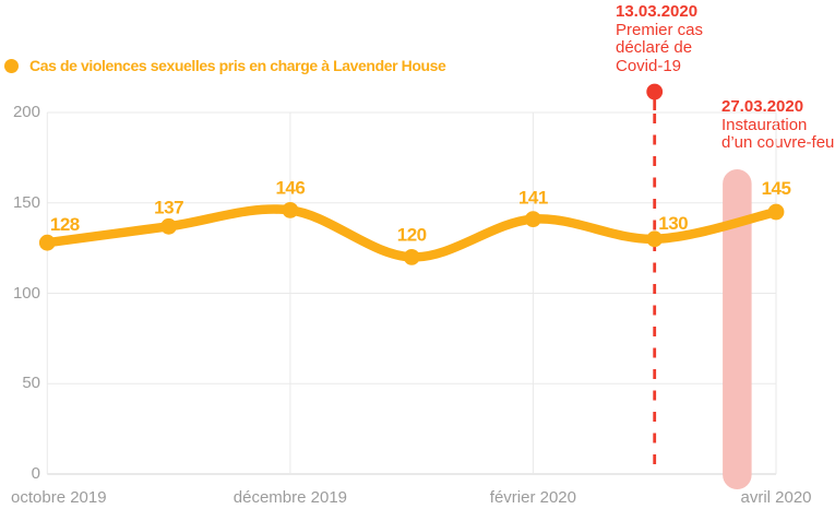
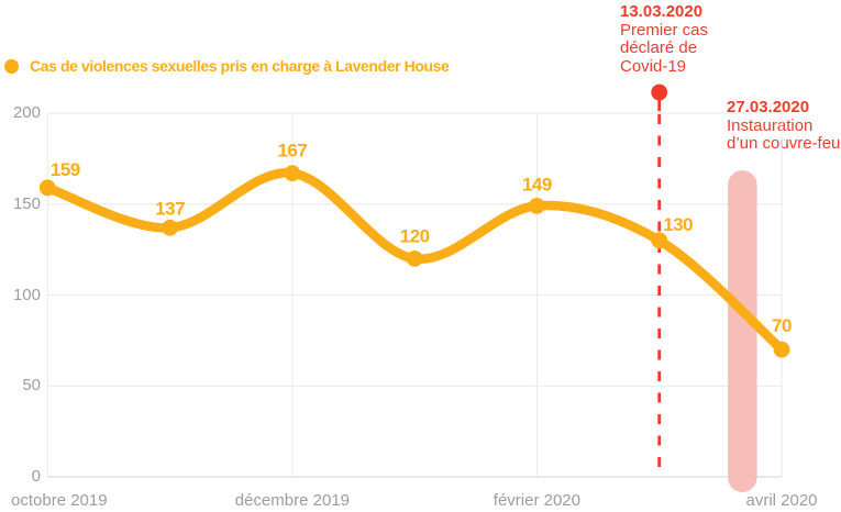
octobre 2019: 128 -> 159
décembre 2019: 146 -> 167
février 2020: 141 -> 149
avril 2020: 145 -> 70
